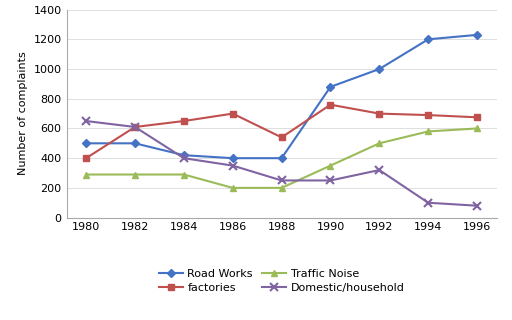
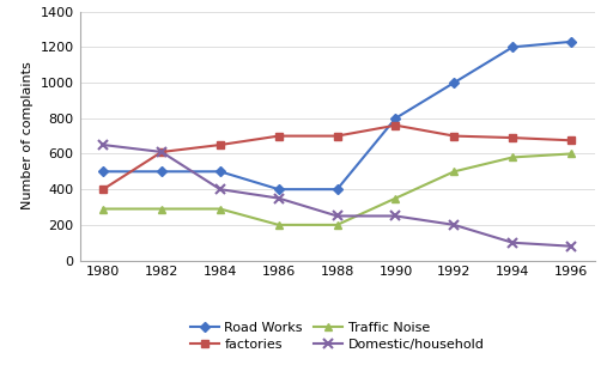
Road Works/1984: 420 -> 500
factories/1988: 540 -> 700
Road Works/1990: 880 -> 800
Domestic/household/1992: 320 -> 200
